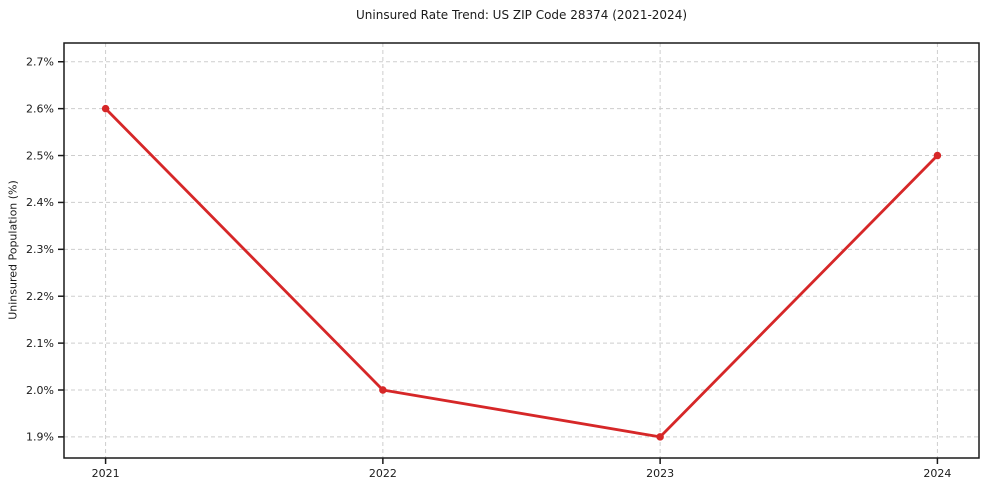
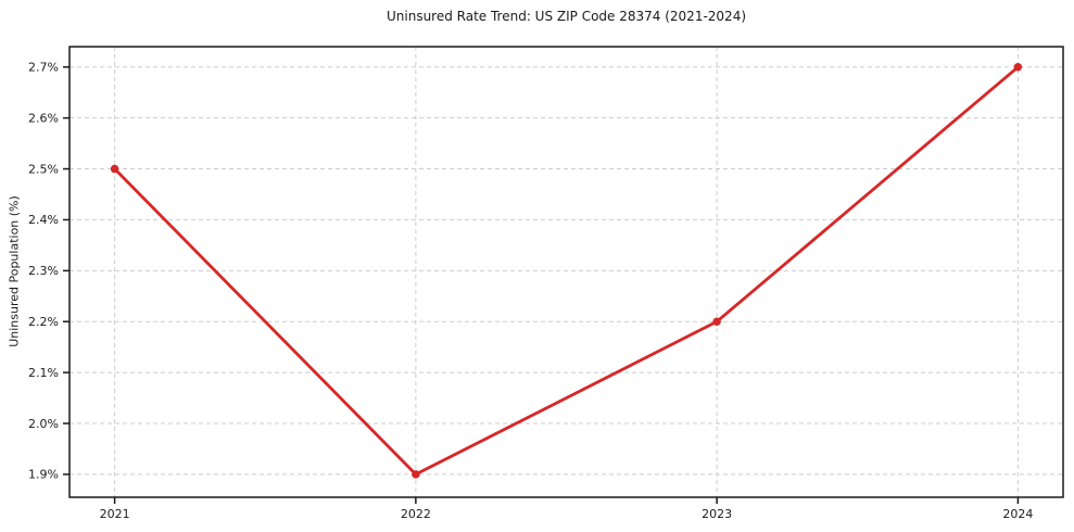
2021: 2.6% -> 2.5%
2022: 2.0% -> 1.9%
2023: 1.9% -> 2.2%
2024: 2.5% -> 2.7%
